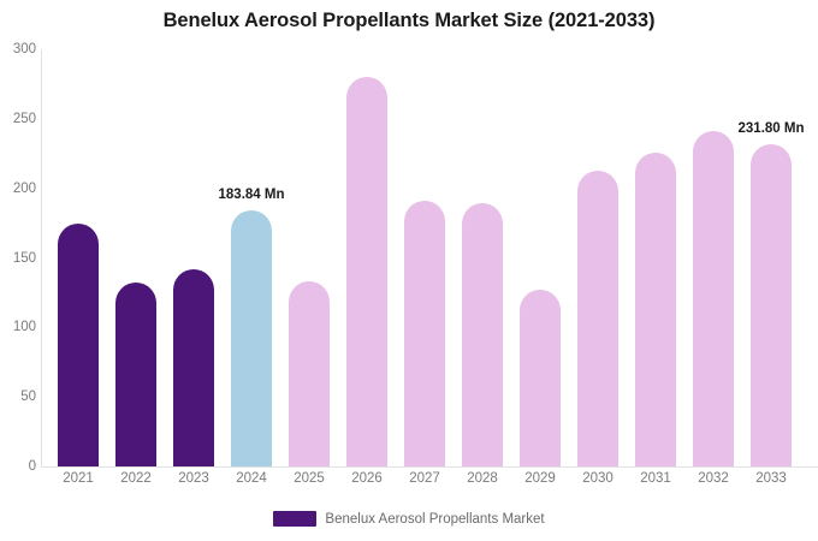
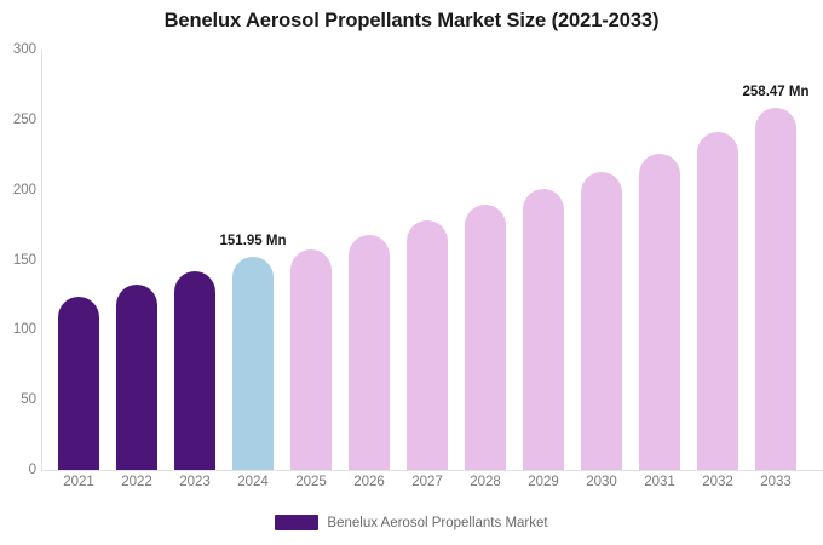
2021: 175 -> 124
2024: 183.84 -> 151.95
2025: 133 -> 158
2026: 280 -> 168
2027: 191 -> 178
2029: 127 -> 201
2033: 231.80 -> 258.47
